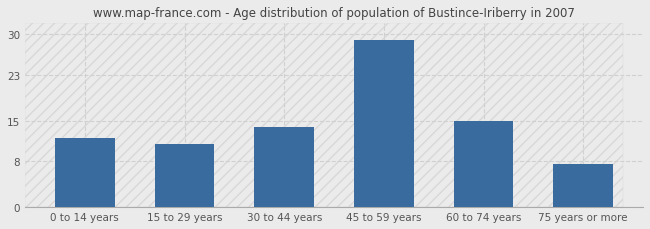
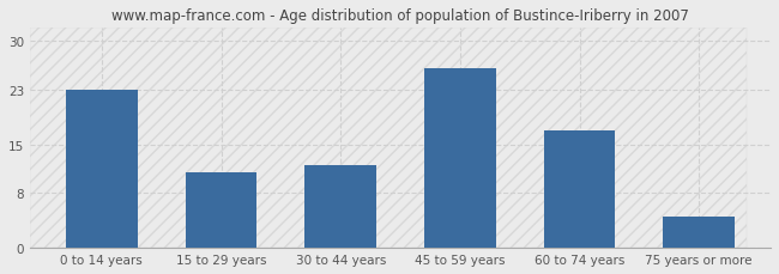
0 to 14 years: 12.0 -> 23.0
30 to 44 years: 14.0 -> 12.0
45 to 59 years: 29.0 -> 26.0
60 to 74 years: 15.0 -> 17.0
75 years or more: 7.5 -> 4.6
